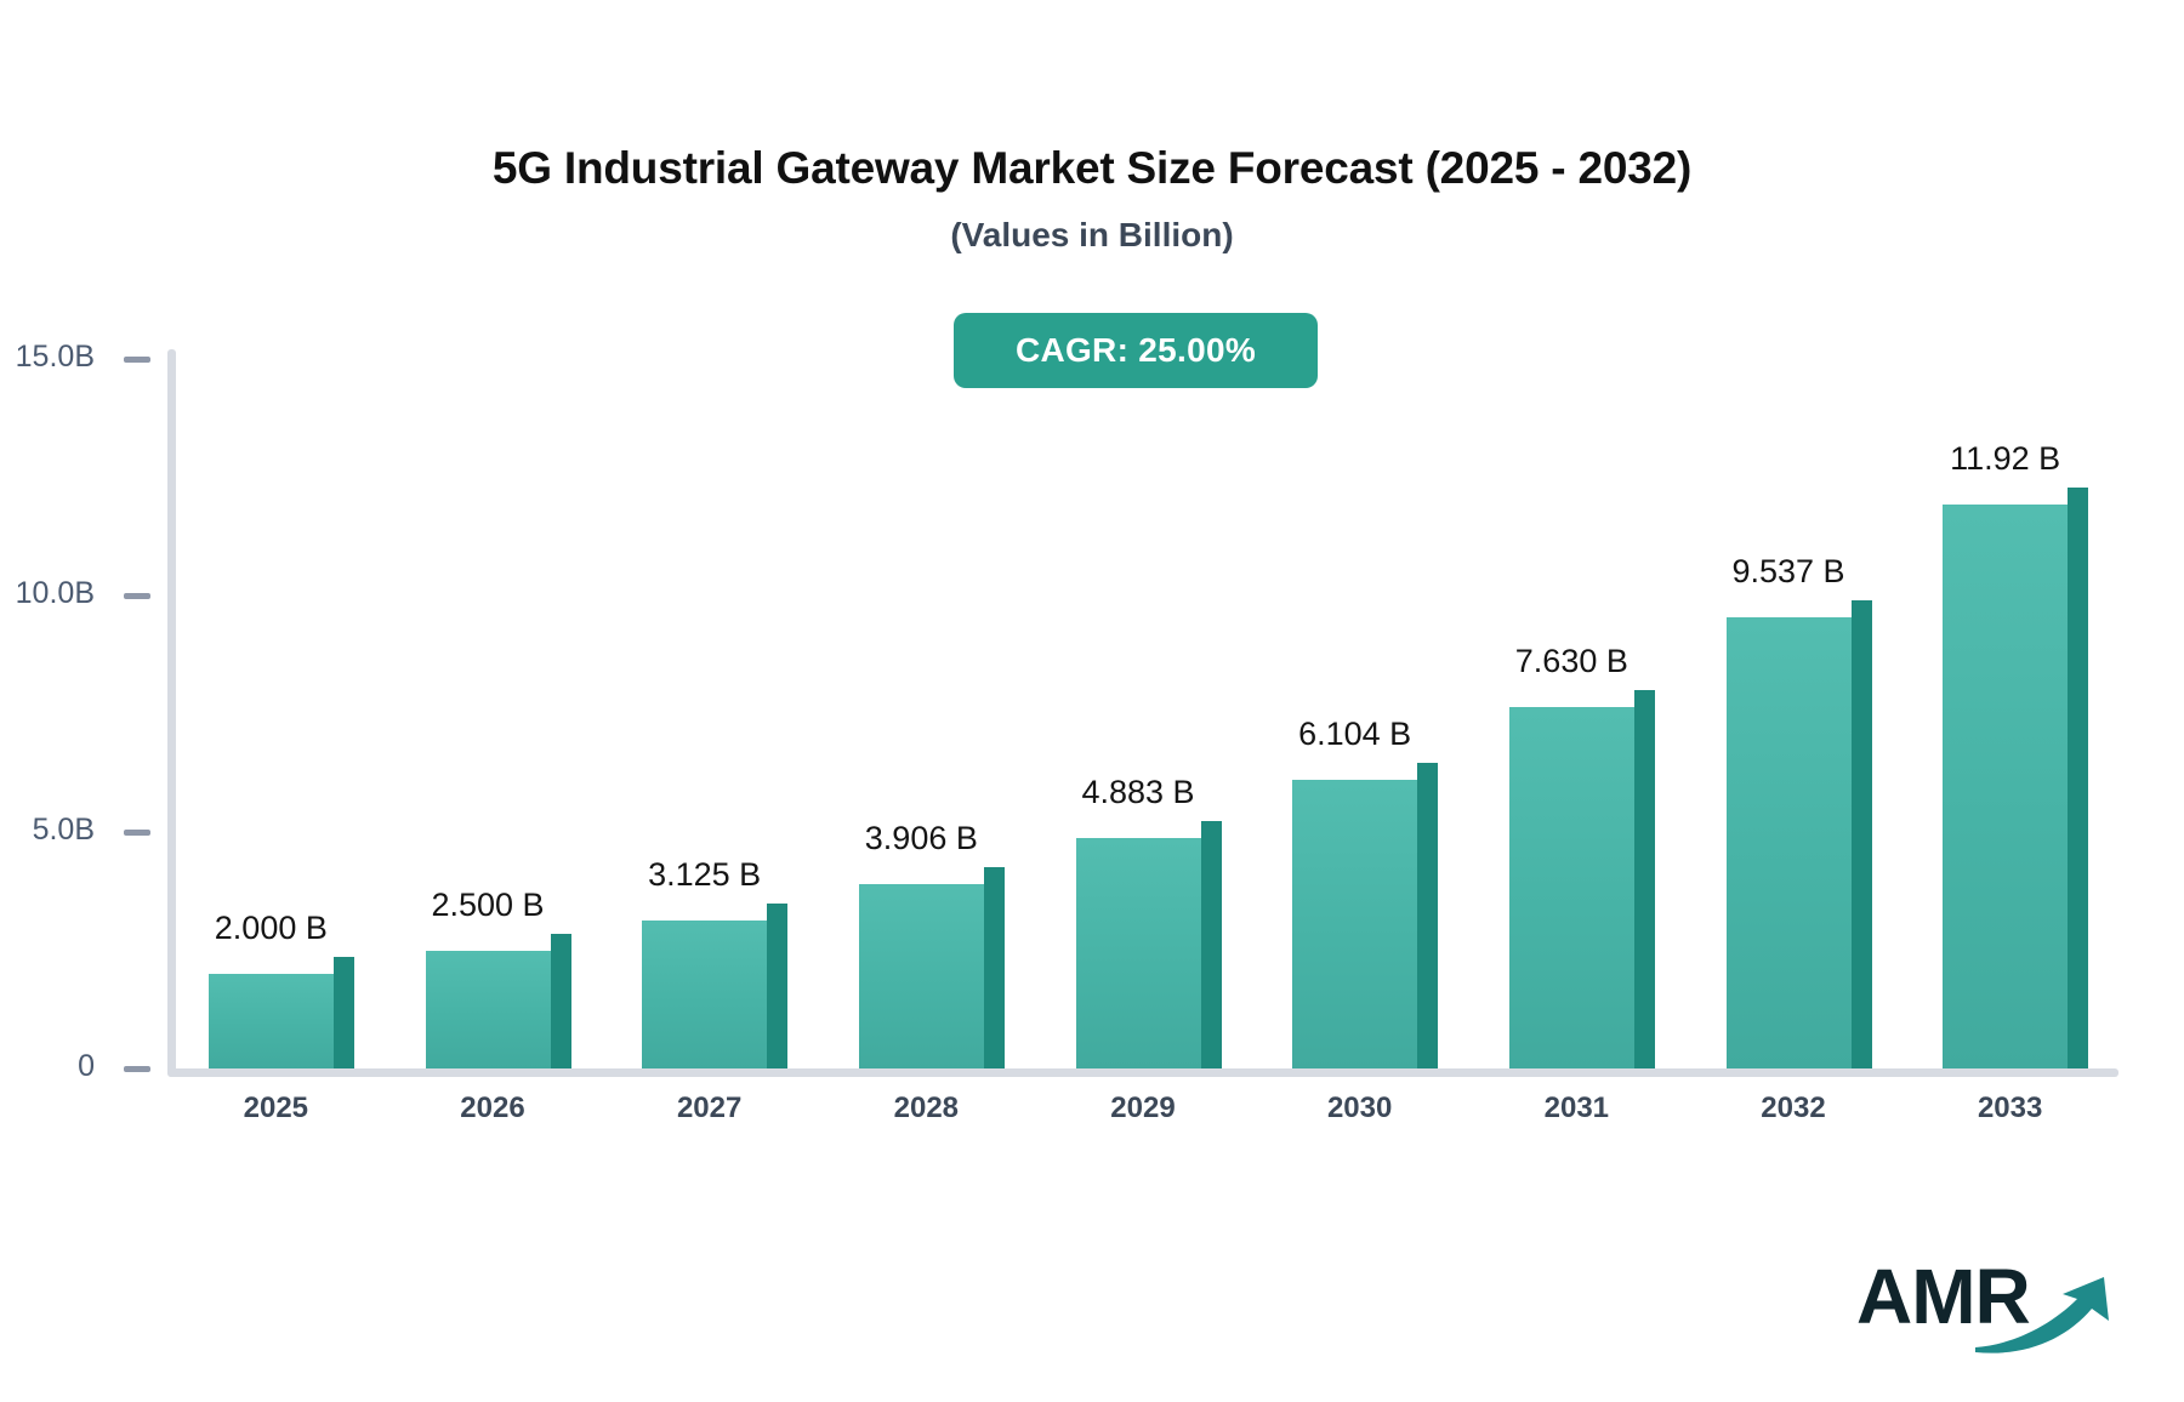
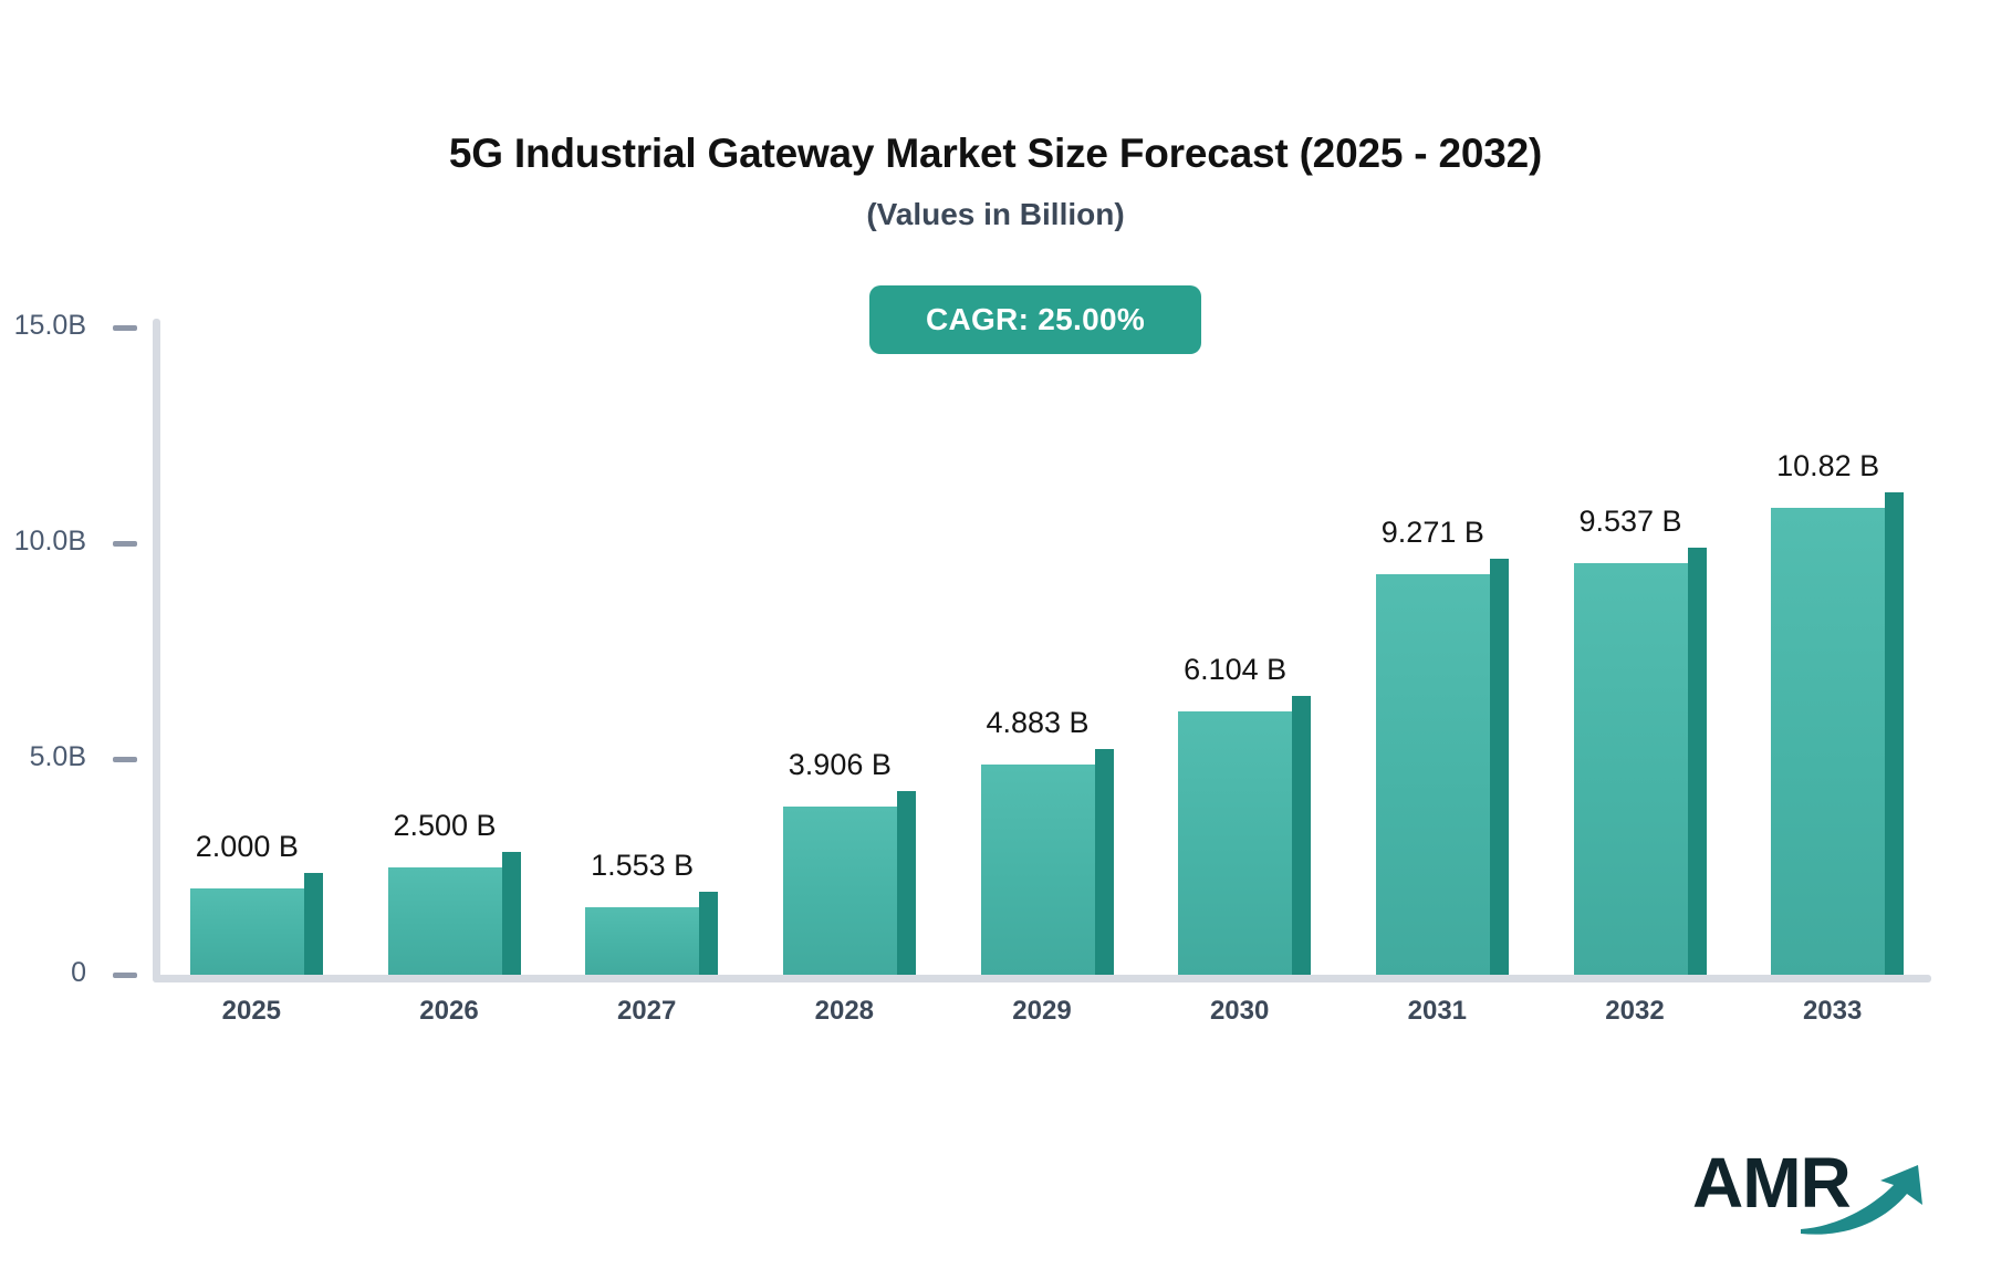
2027: 3.125 -> 1.553
2031: 7.630 -> 9.271
2033: 11.92 -> 10.82
